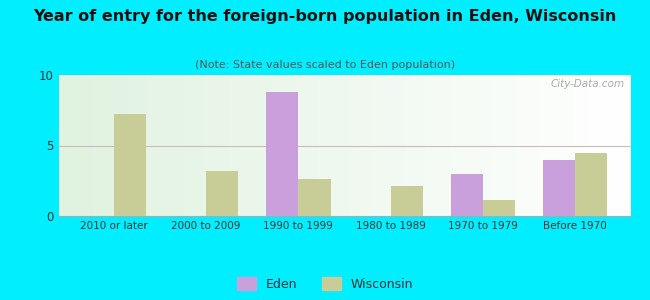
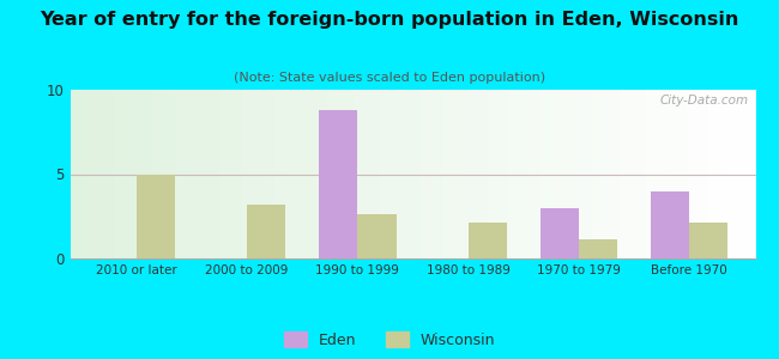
Wisconsin/2010 or later: 7.2 -> 5.0
Wisconsin/Before 1970: 4.5 -> 2.1
